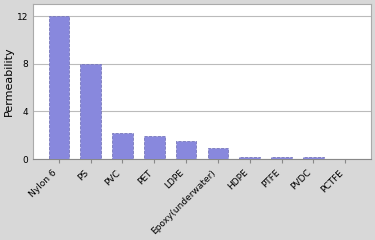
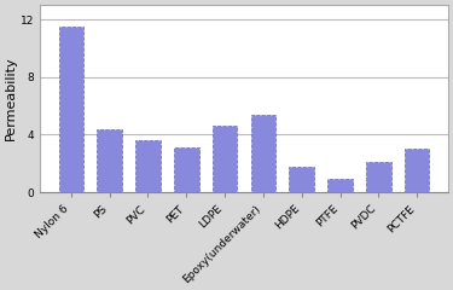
Nylon 6: 12.0 -> 11.5
PS: 8.0 -> 4.4
PVC: 2.2 -> 3.6
PET: 1.9 -> 3.1
LDPE: 1.5 -> 4.6
Epoxy(underwater): 0.9 -> 5.4
HDPE: 0.2 -> 1.8
PTFE: 0.2 -> 0.9
PVDC: 0.1 -> 2.1
PCTFE: 0.0 -> 3.0
